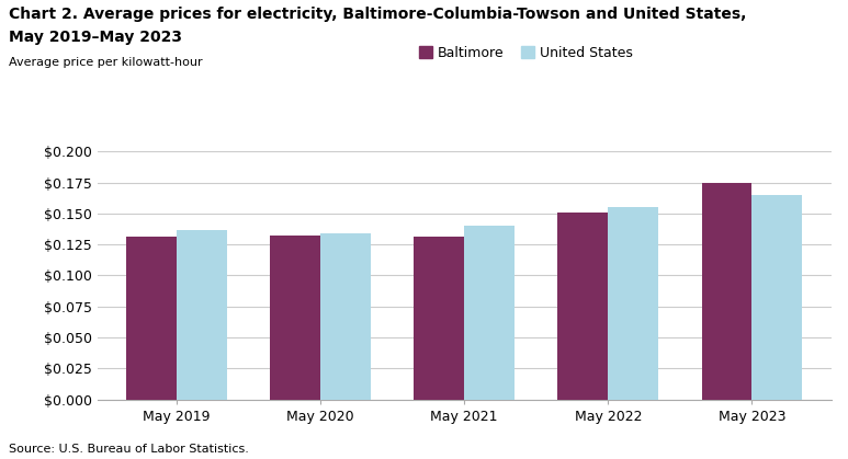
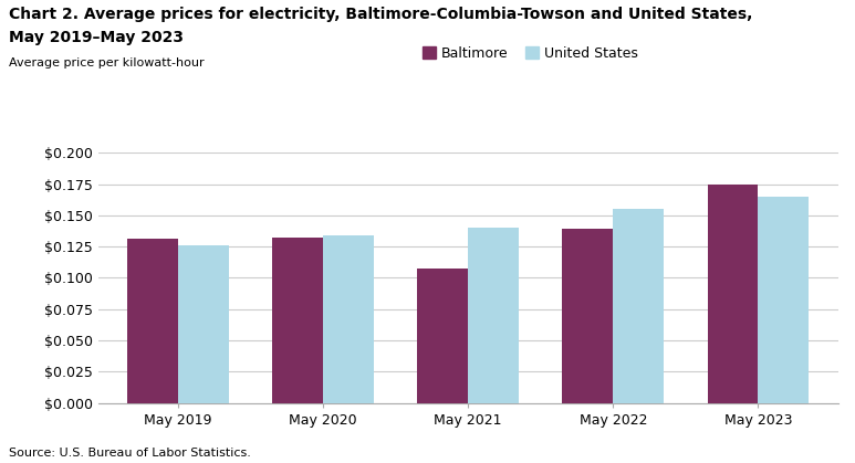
United States/May 2019: $0.137 -> $0.126
Baltimore/May 2021: $0.131 -> $0.107
Baltimore/May 2022: $0.151 -> $0.139
